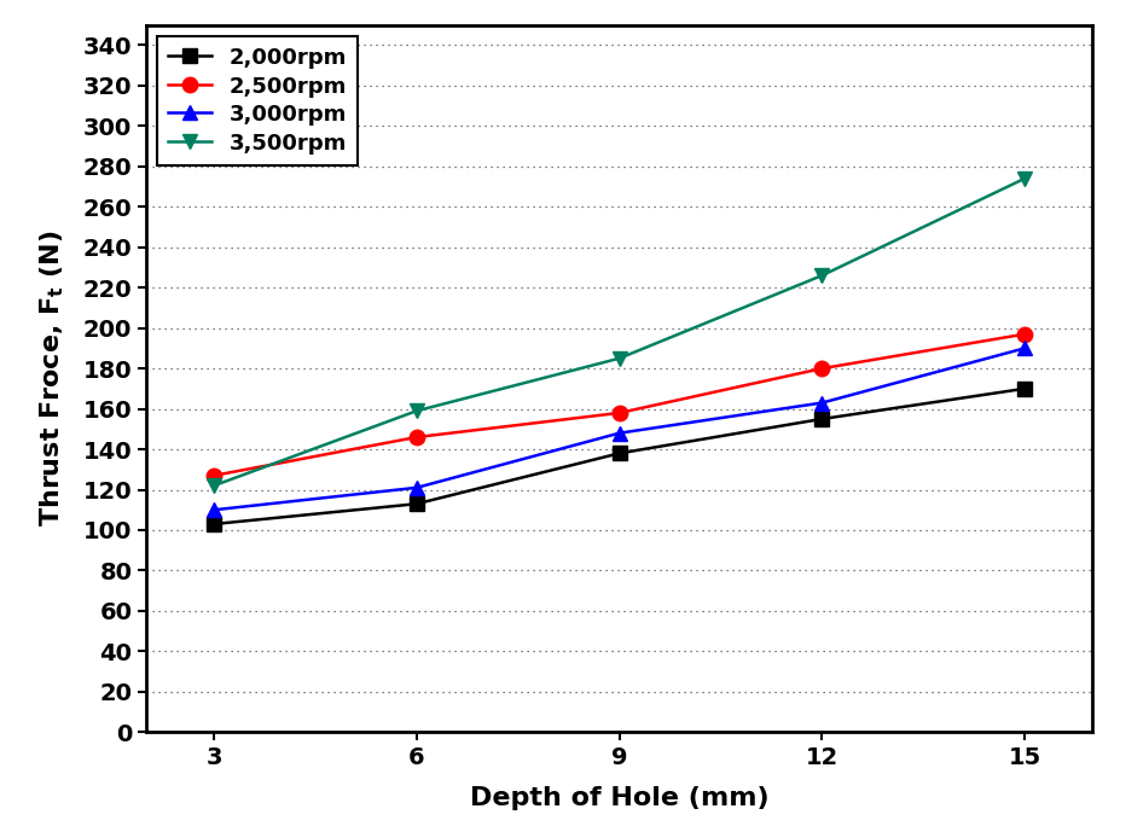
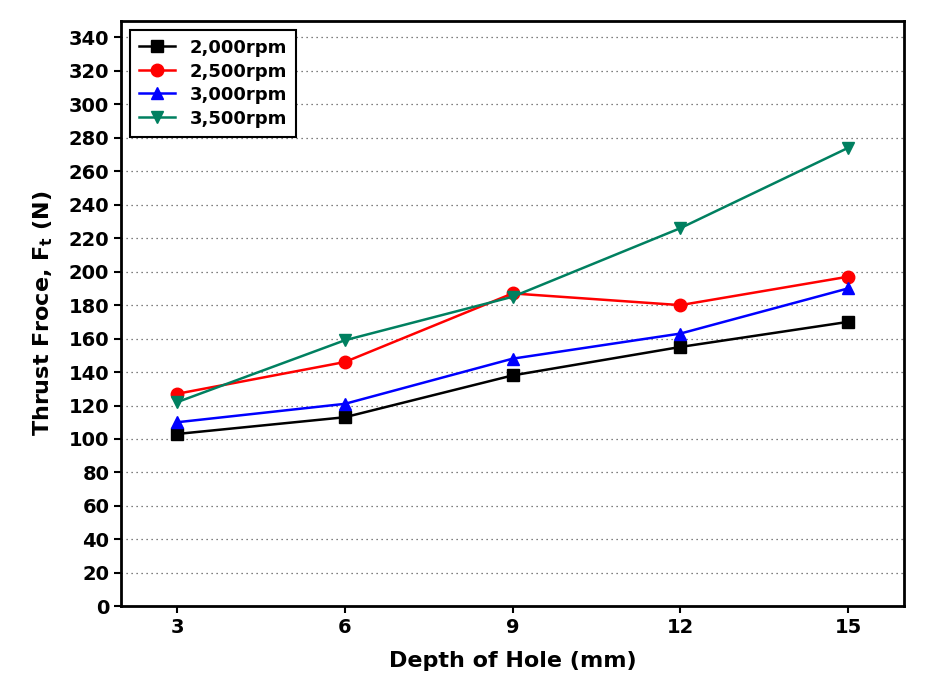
2,500rpm/9: 158 -> 187
